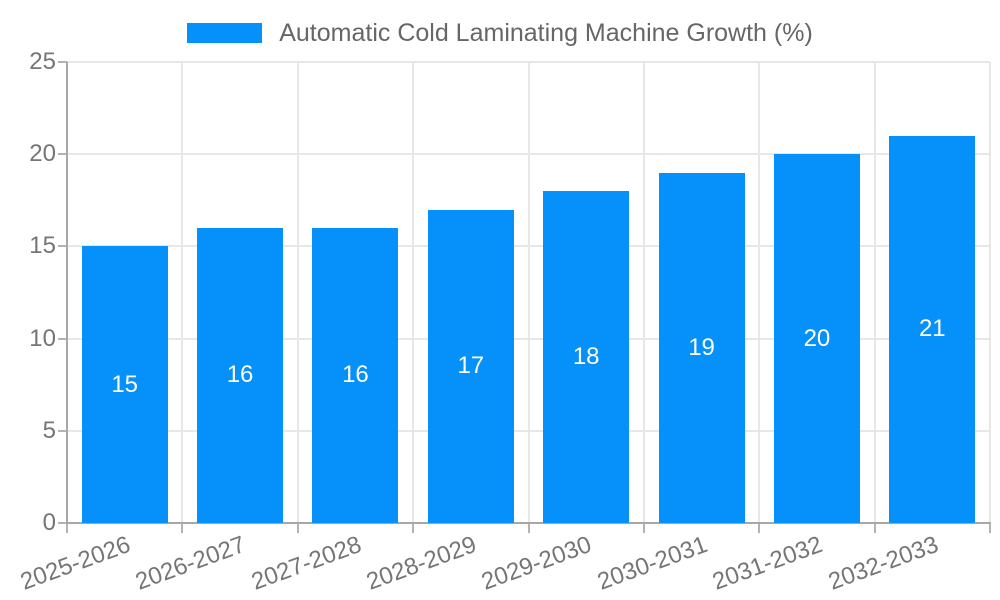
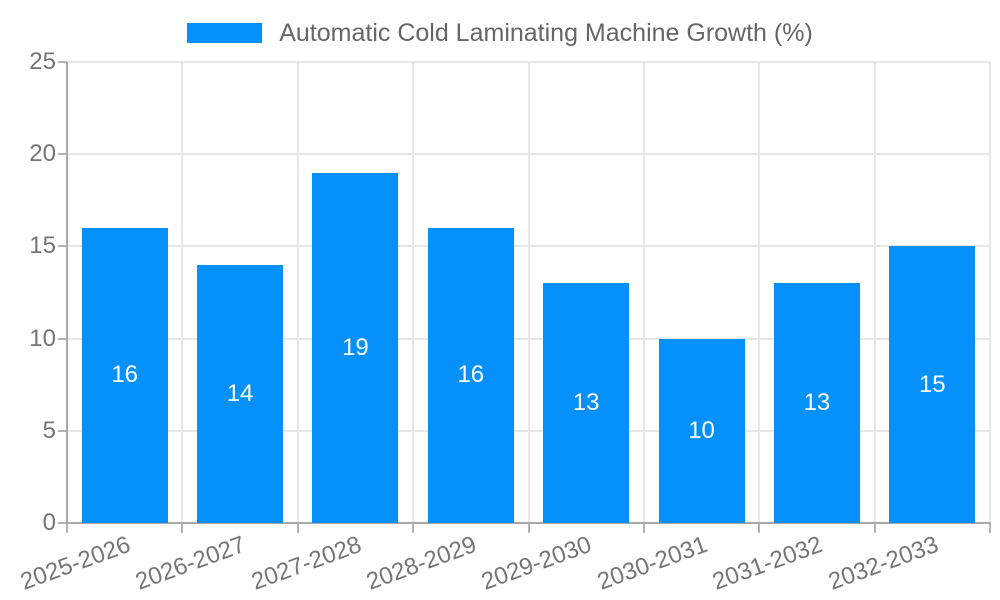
2025-2026: 15 -> 16
2026-2027: 16 -> 14
2027-2028: 16 -> 19
2028-2029: 17 -> 16
2029-2030: 18 -> 13
2030-2031: 19 -> 10
2031-2032: 20 -> 13
2032-2033: 21 -> 15
